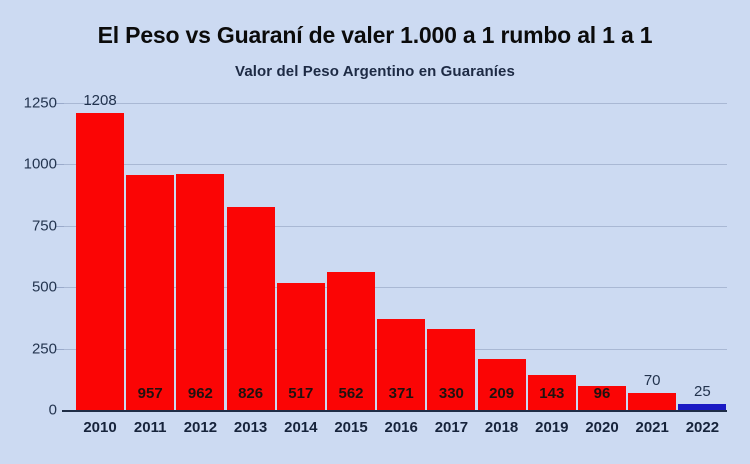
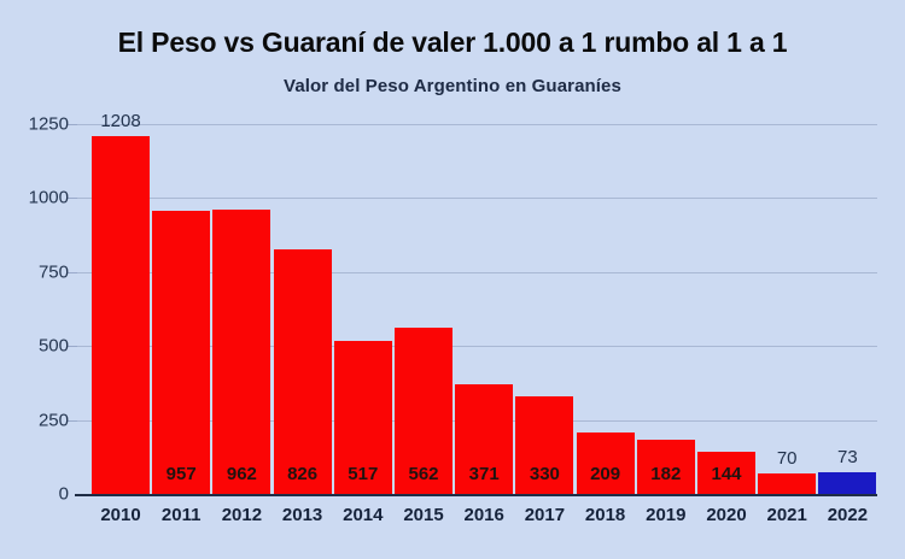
2019: 143 -> 182
2020: 96 -> 144
2022: 25 -> 73
